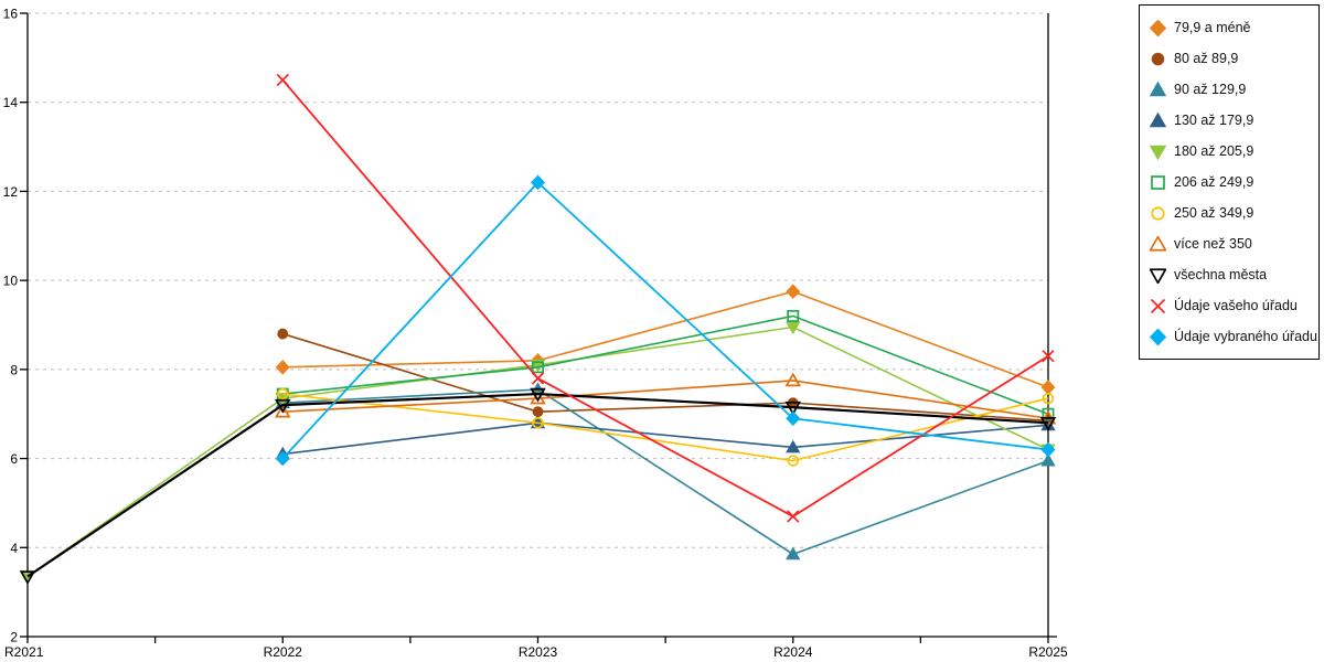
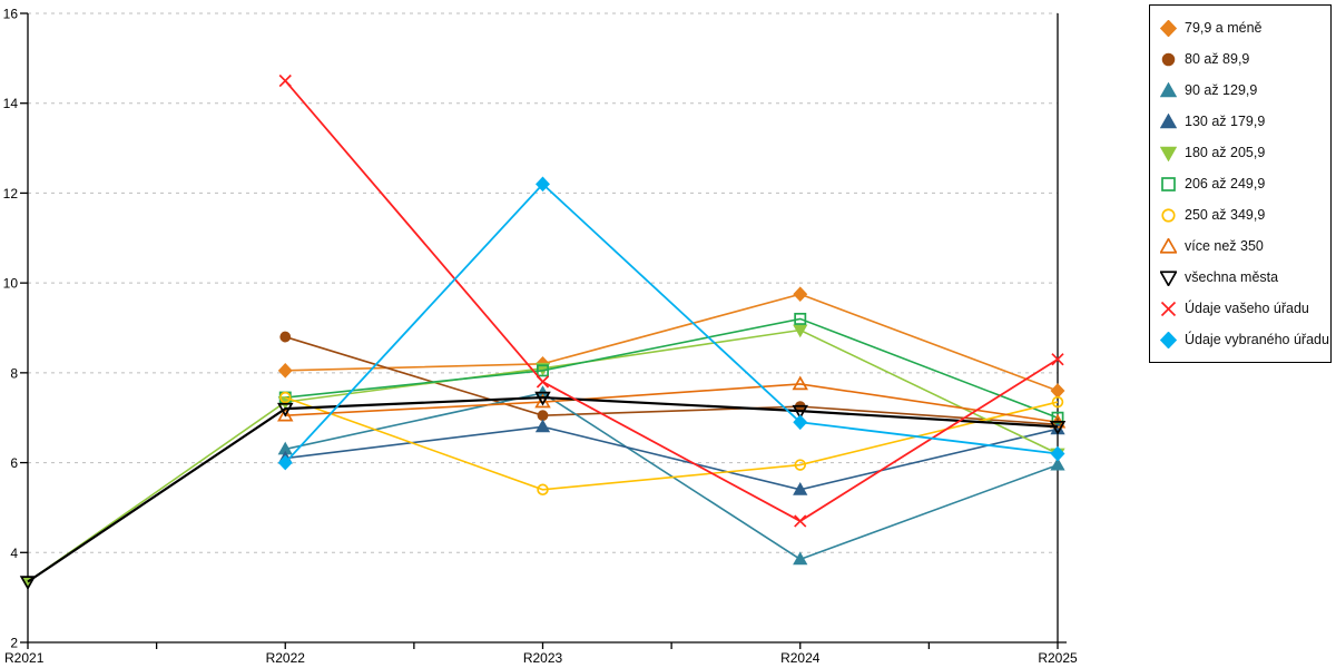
90 až 129,9/R2022: 7.2 -> 6.3
250 až 349,9/R2023: 6.8 -> 5.4
130 až 179,9/R2024: 6.2 -> 5.4
